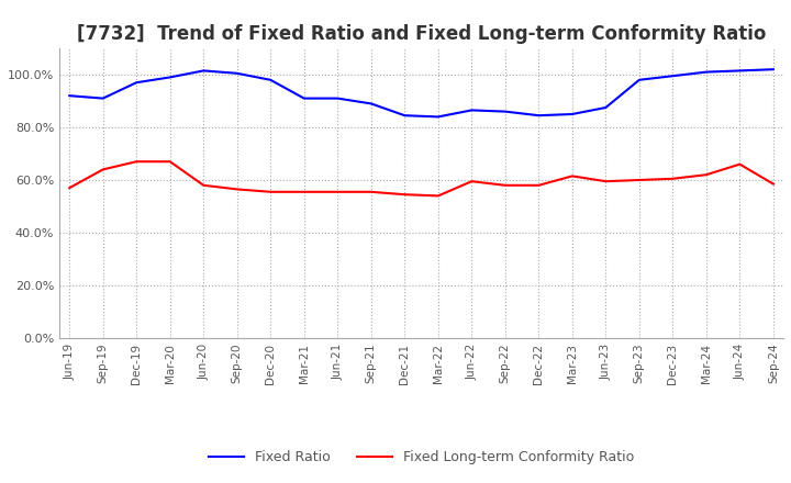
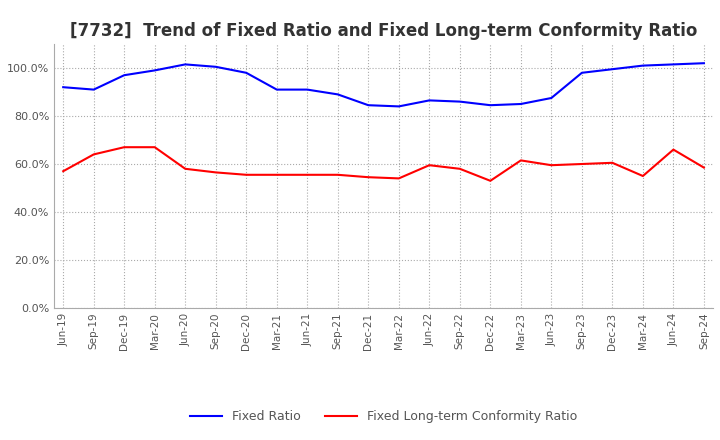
Fixed Long-term Conformity Ratio/Dec-22: 58.0% -> 53.0%
Fixed Long-term Conformity Ratio/Mar-24: 62.0% -> 55.0%
